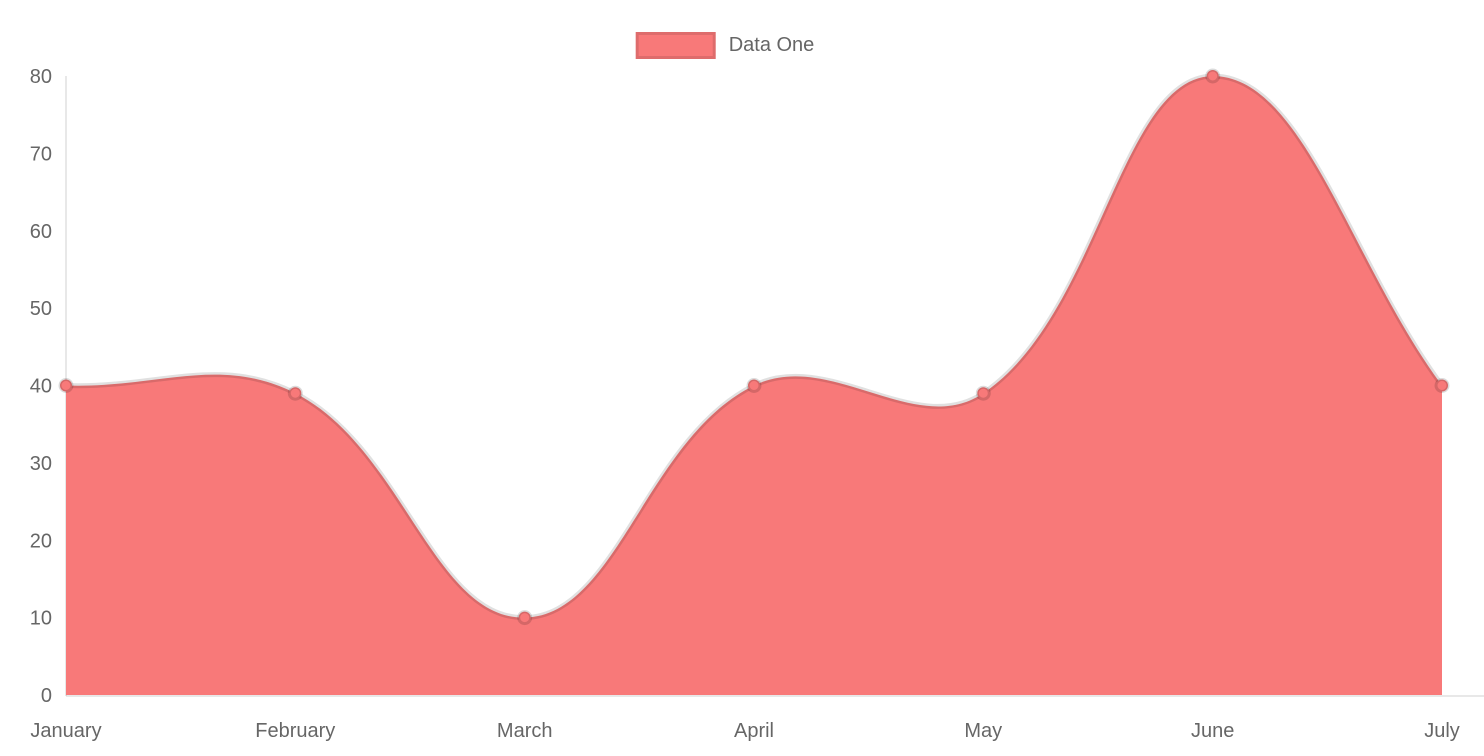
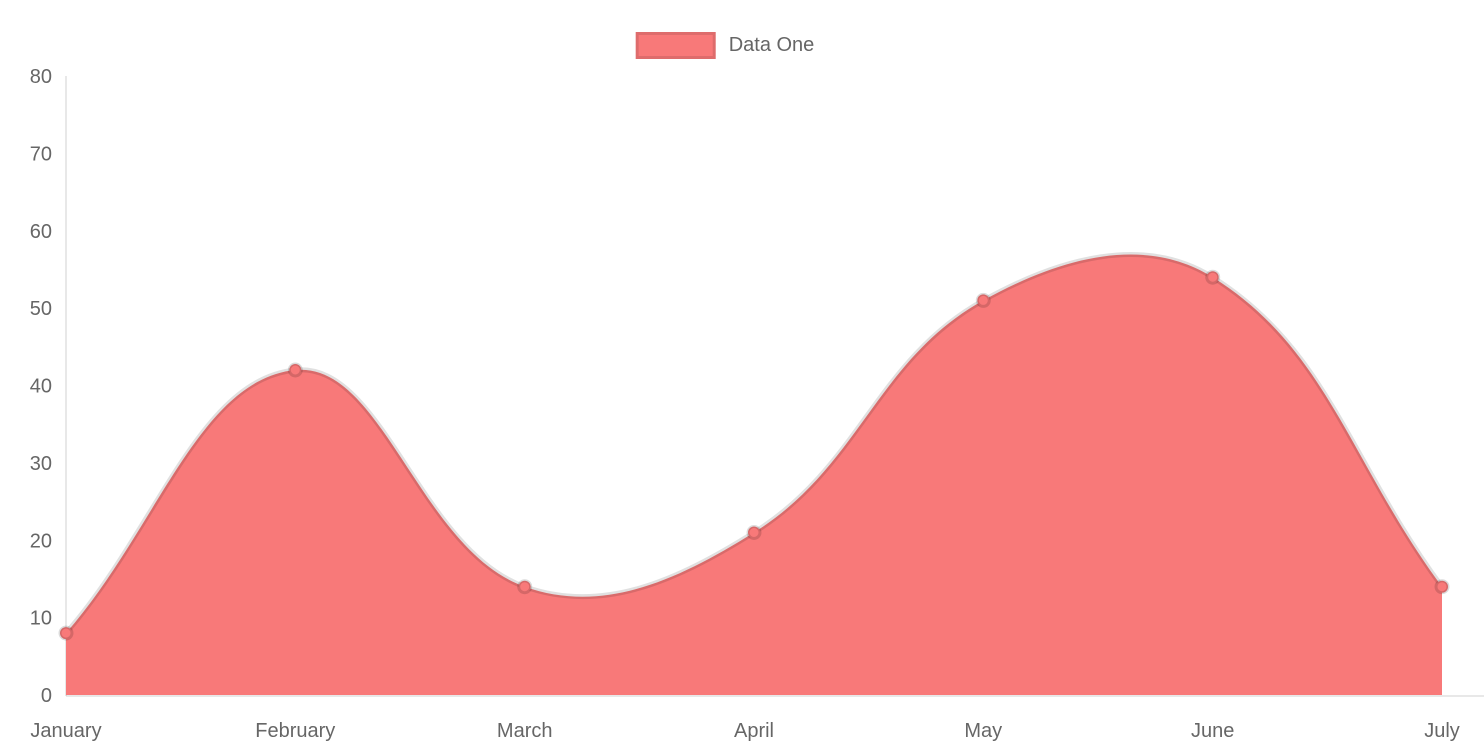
January: 40 -> 8
February: 39 -> 42
March: 10 -> 14
April: 40 -> 21
May: 39 -> 51
June: 80 -> 54
July: 40 -> 14
